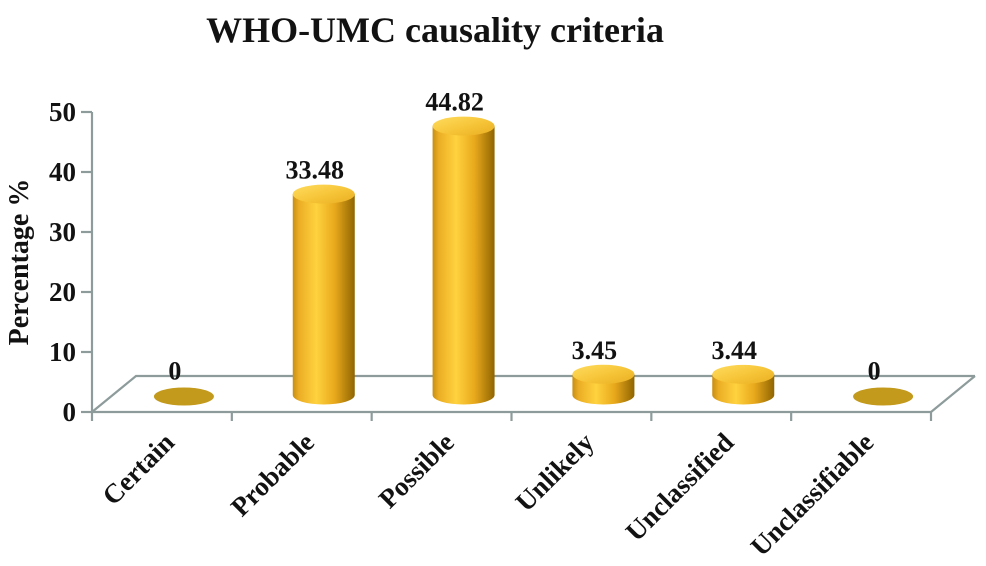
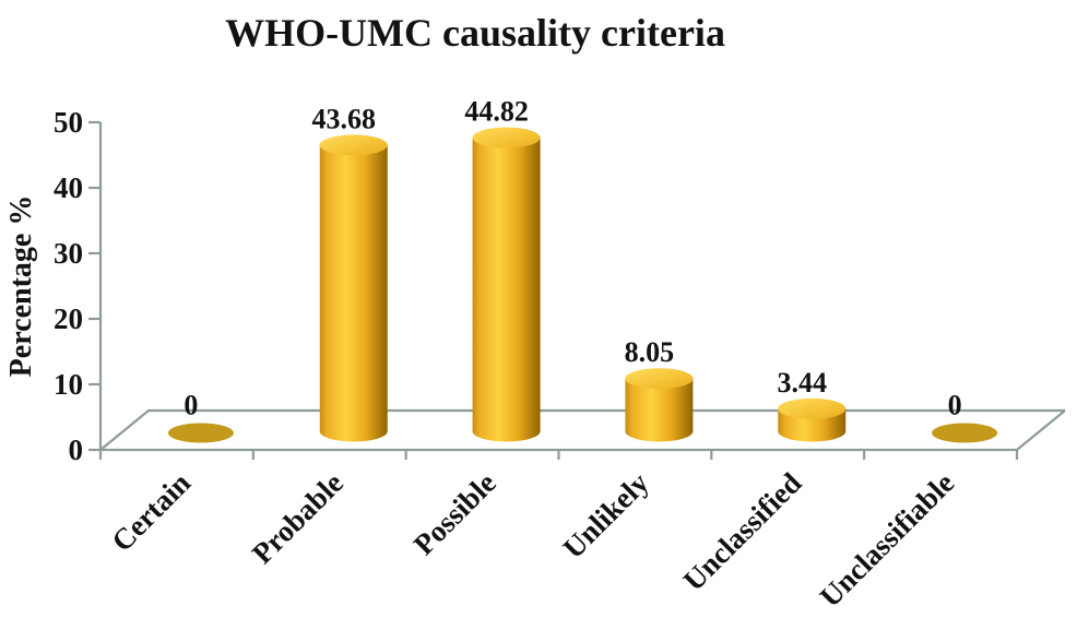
Probable: 33.48 -> 43.68
Unlikely: 3.45 -> 8.05
